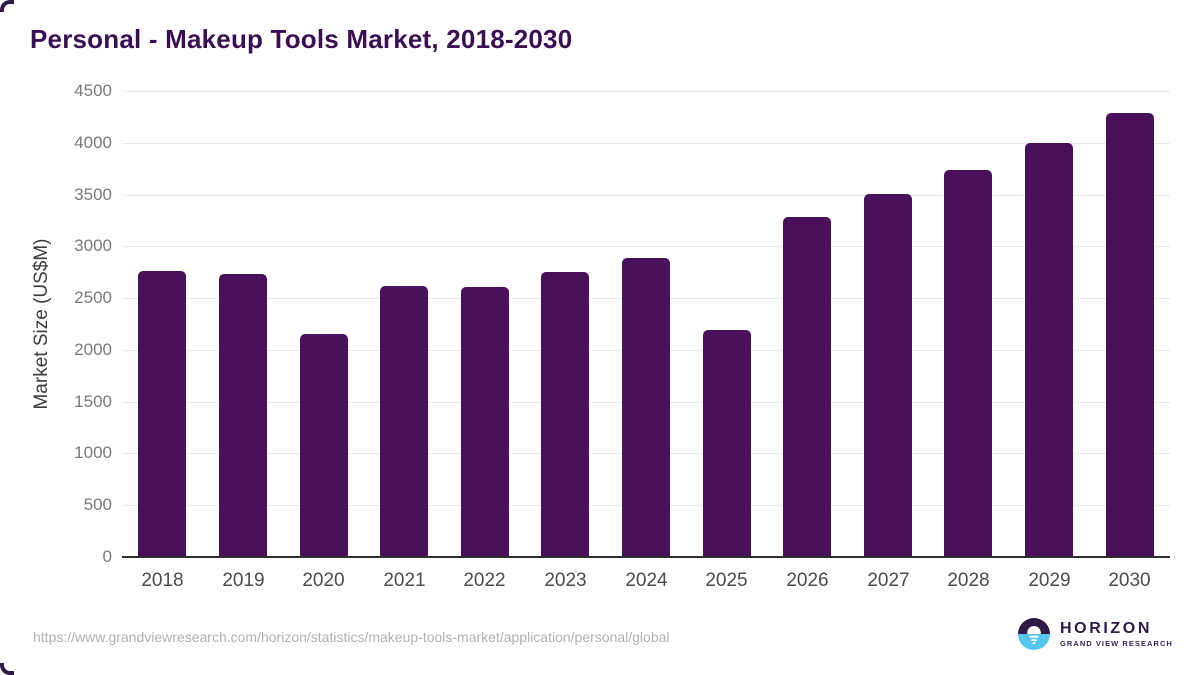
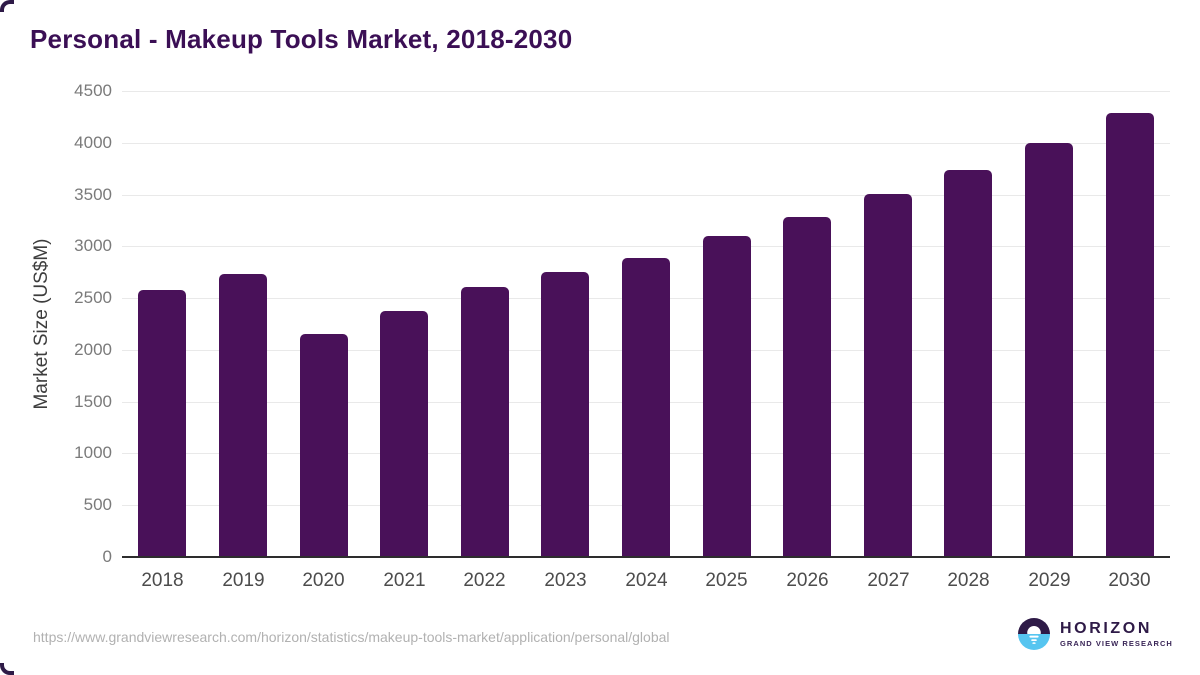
2018: 2760 -> 2580
2021: 2620 -> 2380
2025: 2190 -> 3100
